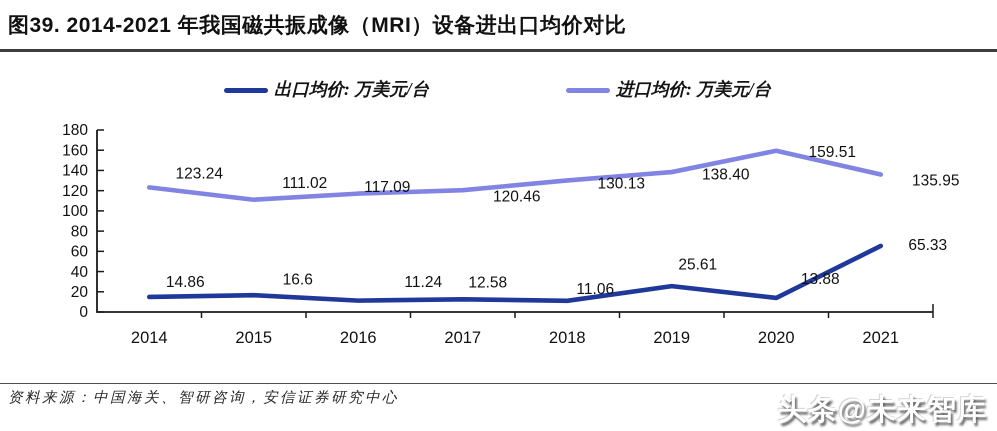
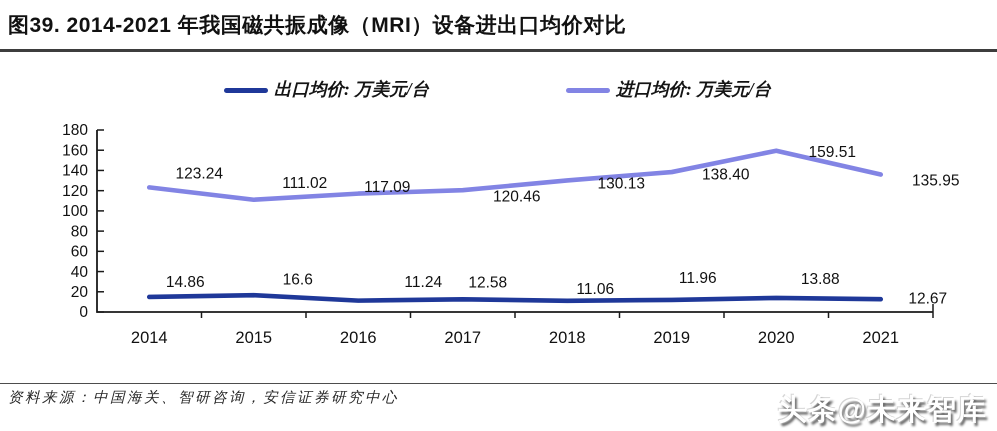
出口均价: 万美元/台/2019: 25.61 -> 11.96
出口均价: 万美元/台/2021: 65.33 -> 12.67
